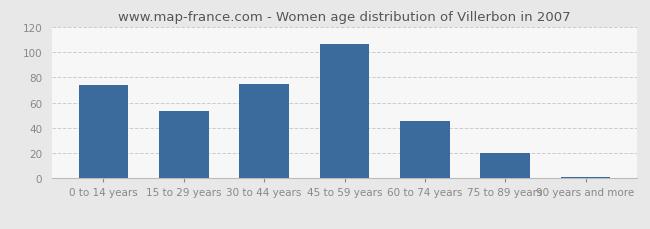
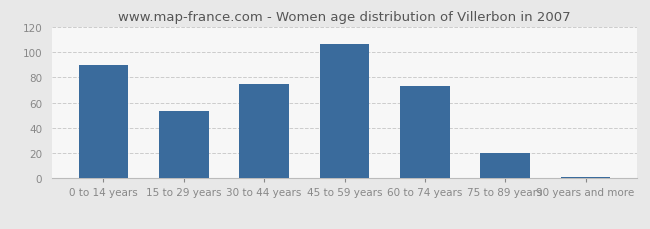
0 to 14 years: 74 -> 90
60 to 74 years: 45 -> 73
